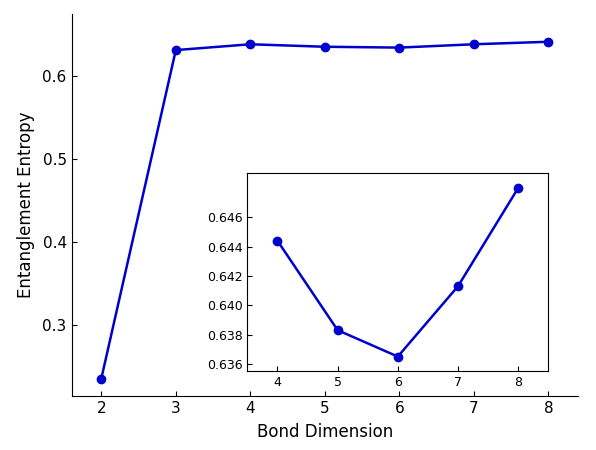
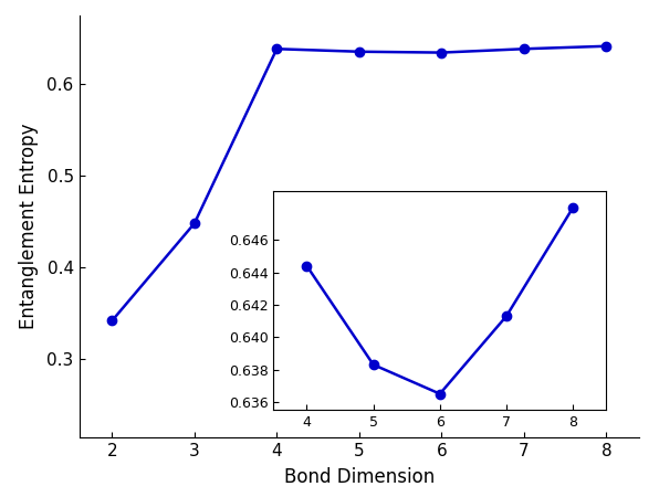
2: 0.236 -> 0.342
3: 0.631 -> 0.448
